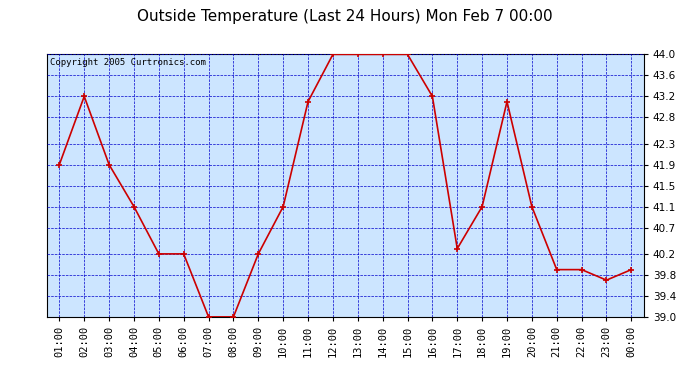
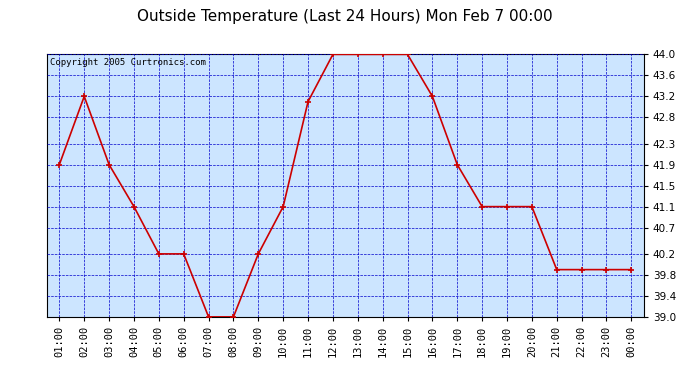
17:00: 40.3 -> 41.9
19:00: 43.1 -> 41.1
23:00: 39.7 -> 39.9
